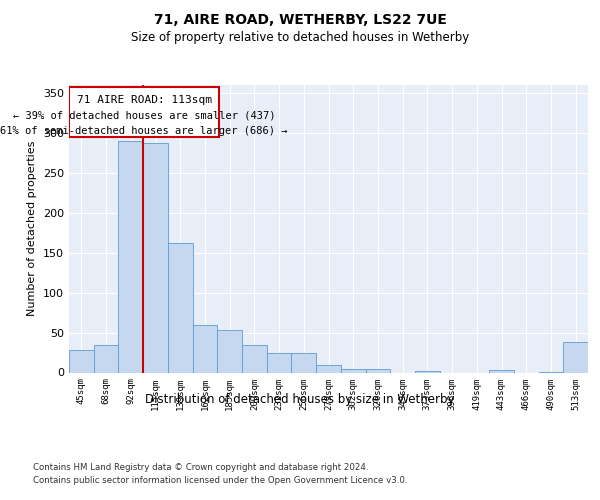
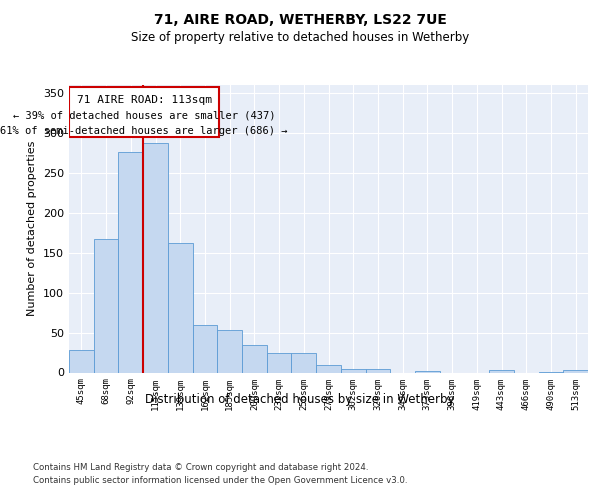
68sqm: 34 -> 167
92sqm: 290 -> 276
513sqm: 38 -> 3
